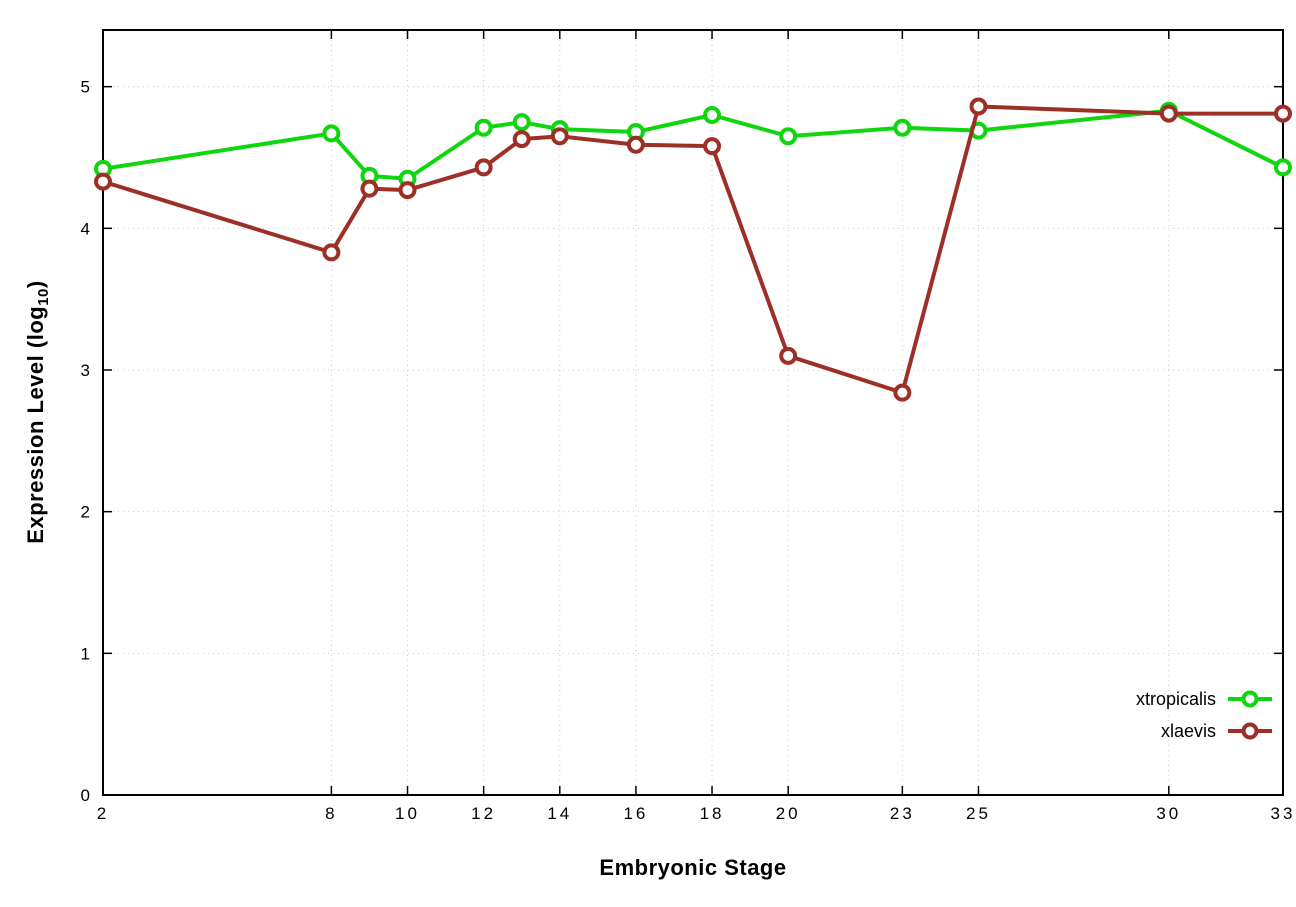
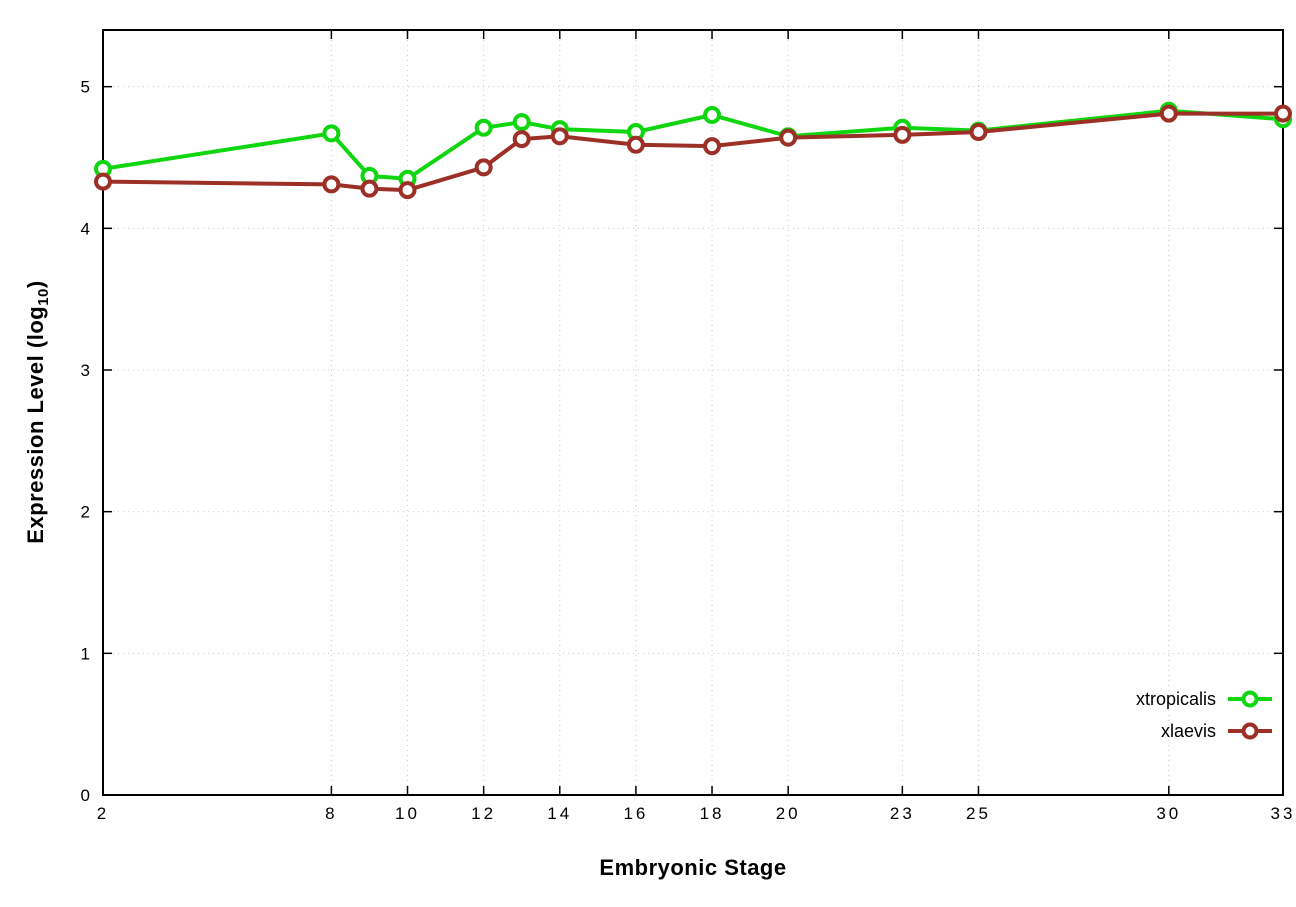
xlaevis/8: 3.83 -> 4.31
xlaevis/20: 3.10 -> 4.64
xlaevis/23: 2.84 -> 4.66
xlaevis/25: 4.86 -> 4.68
xtropicalis/33: 4.43 -> 4.77
